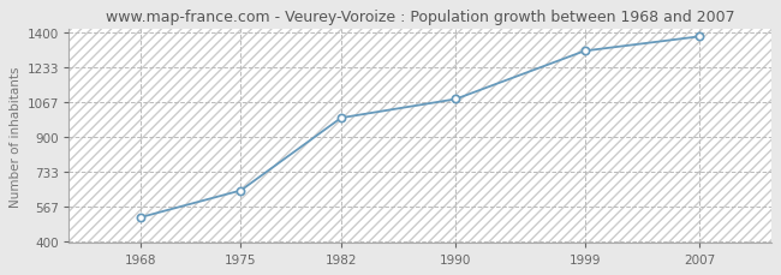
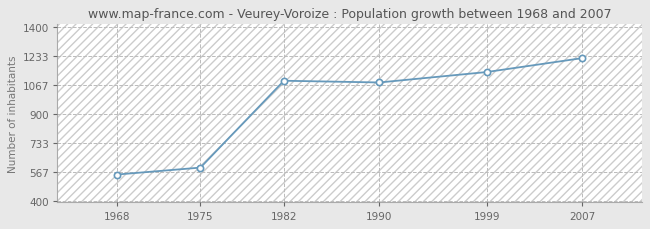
1968: 510 -> 550
1975: 640 -> 590
1982: 990 -> 1090
1999: 1310 -> 1140
2007: 1380 -> 1220
